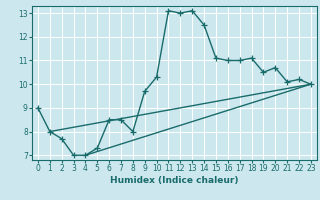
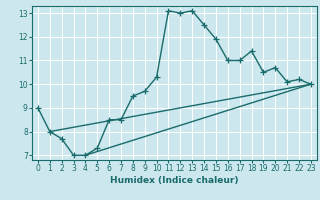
8: 8.0 -> 9.5
15: 11.1 -> 11.9
18: 11.1 -> 11.4
